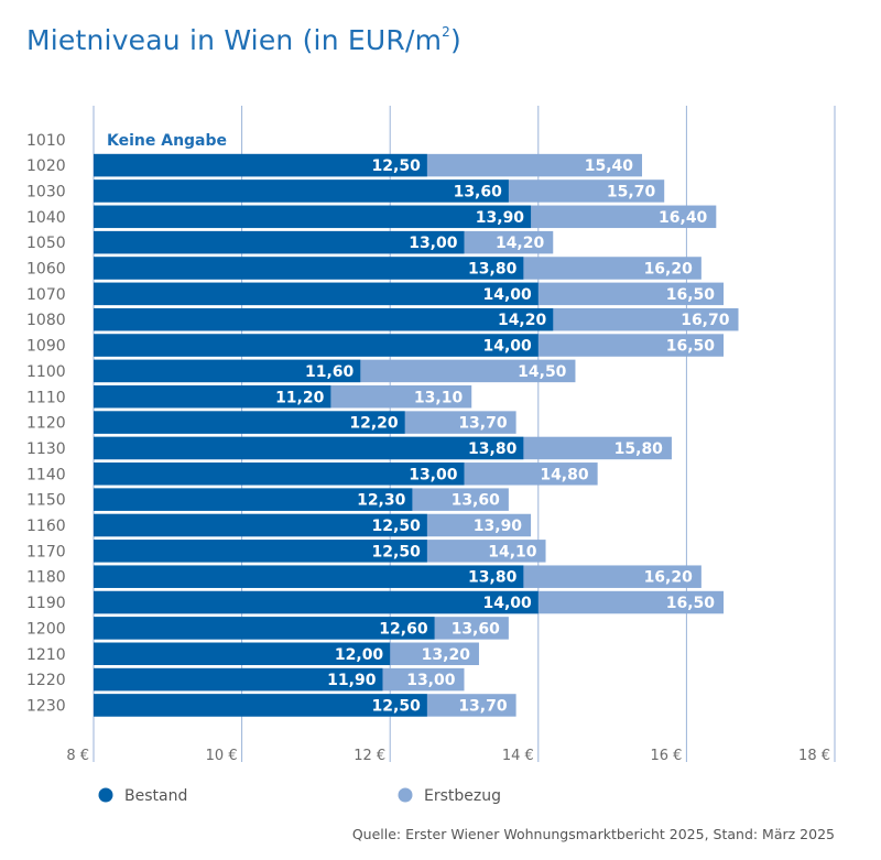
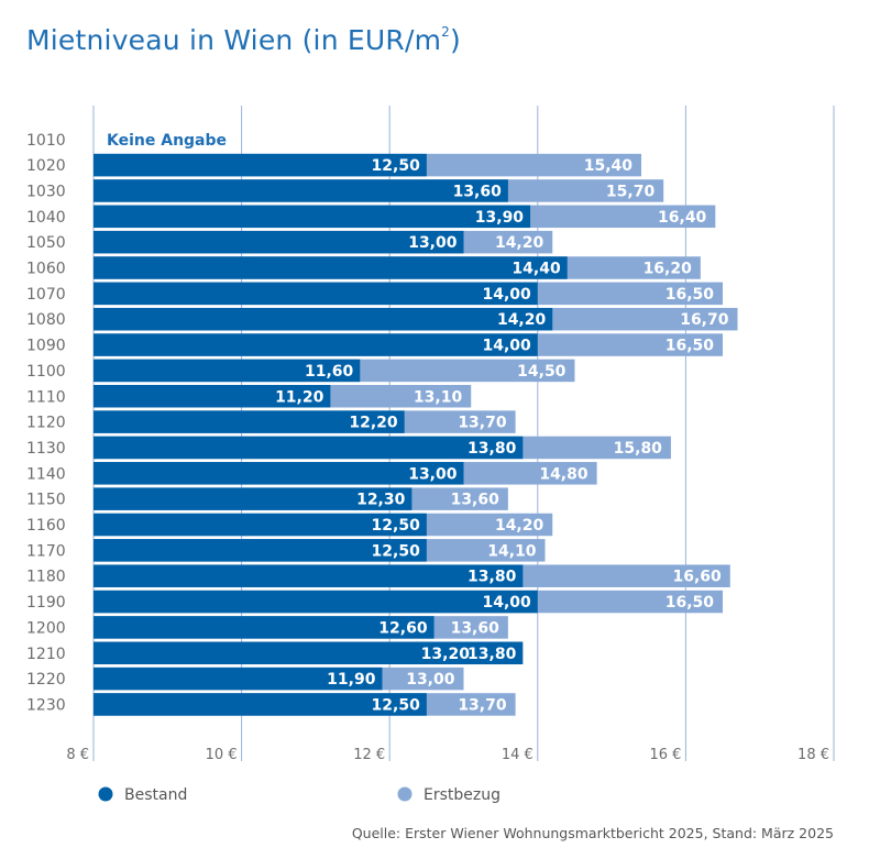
Bestand/1060: 13,80 -> 14,40
Erstbezug/1160: 13,90 -> 14,20
Erstbezug/1180: 16,20 -> 16,60
Bestand/1210: 12,00 -> 13,80
